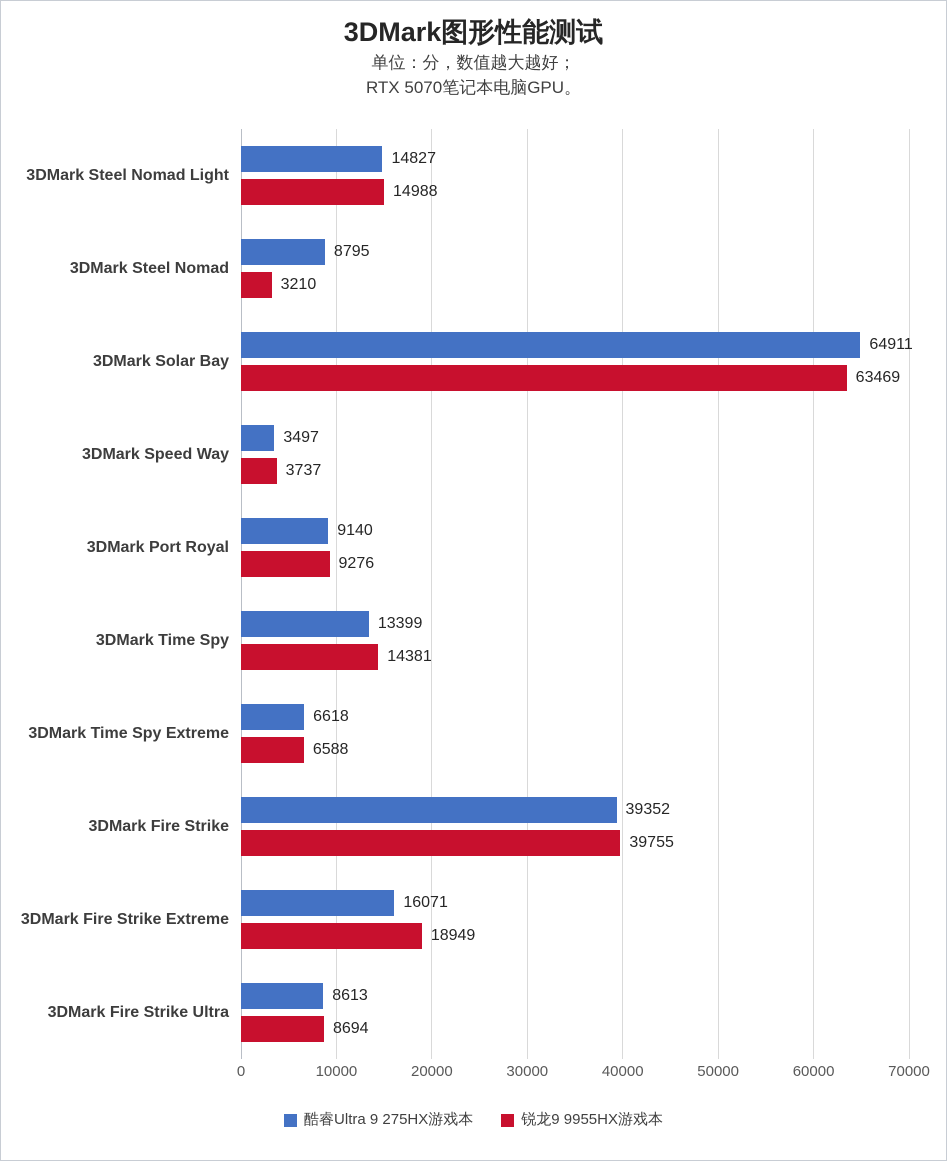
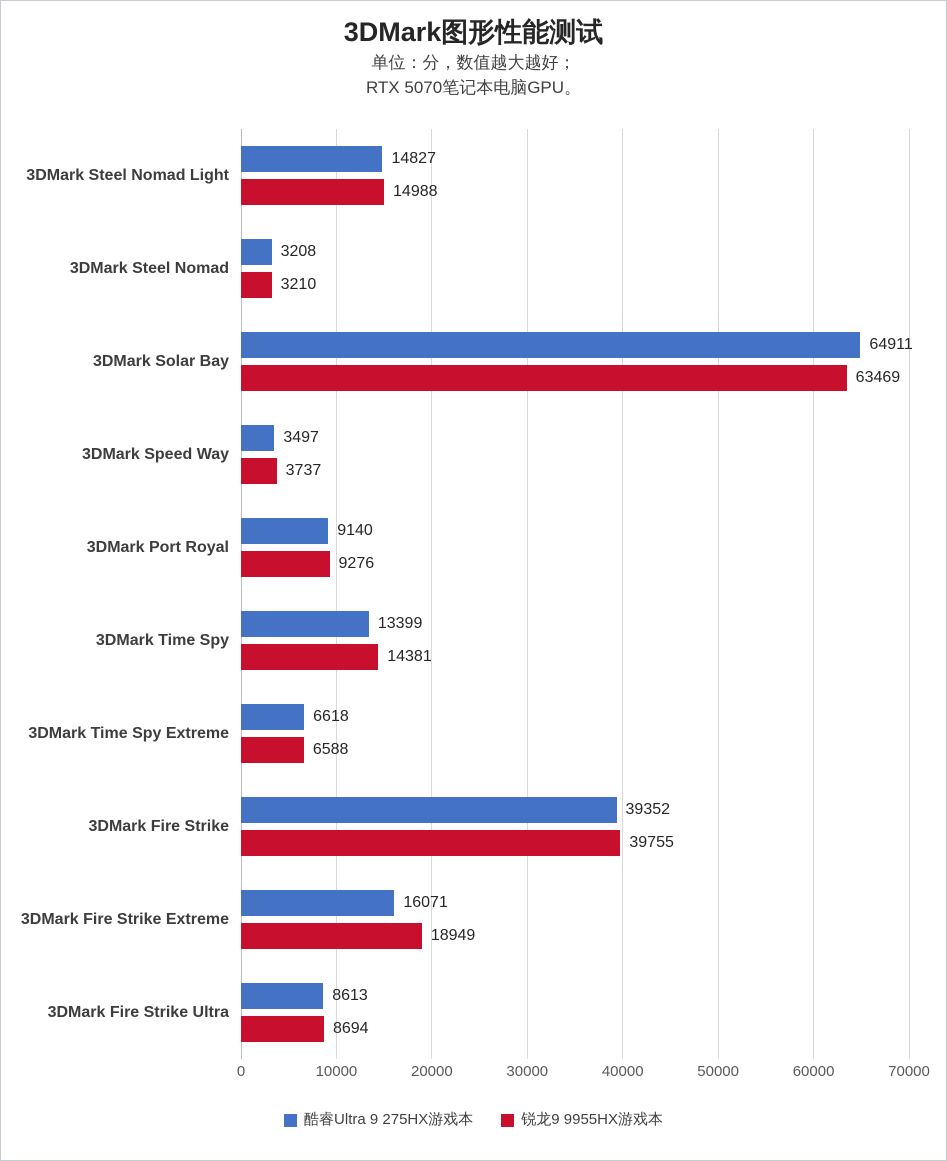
酷睿Ultra 9 275HX游戏本/3DMark Steel Nomad: 8795 -> 3208
